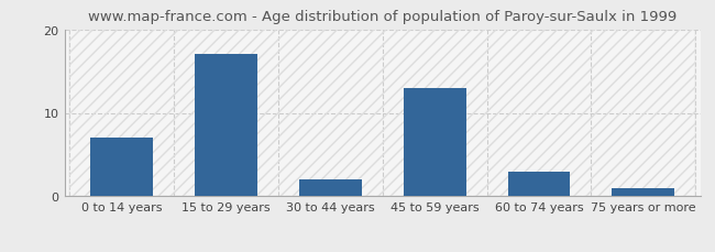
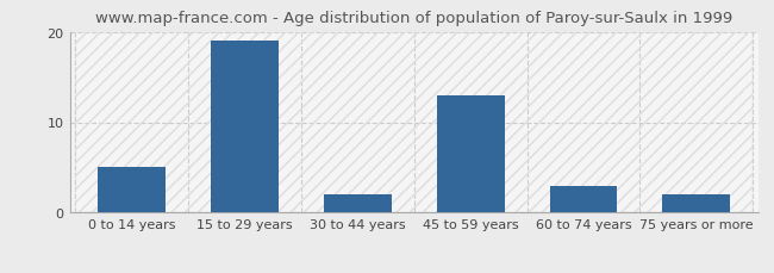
0 to 14 years: 7 -> 5
15 to 29 years: 17 -> 19
75 years or more: 1 -> 2
